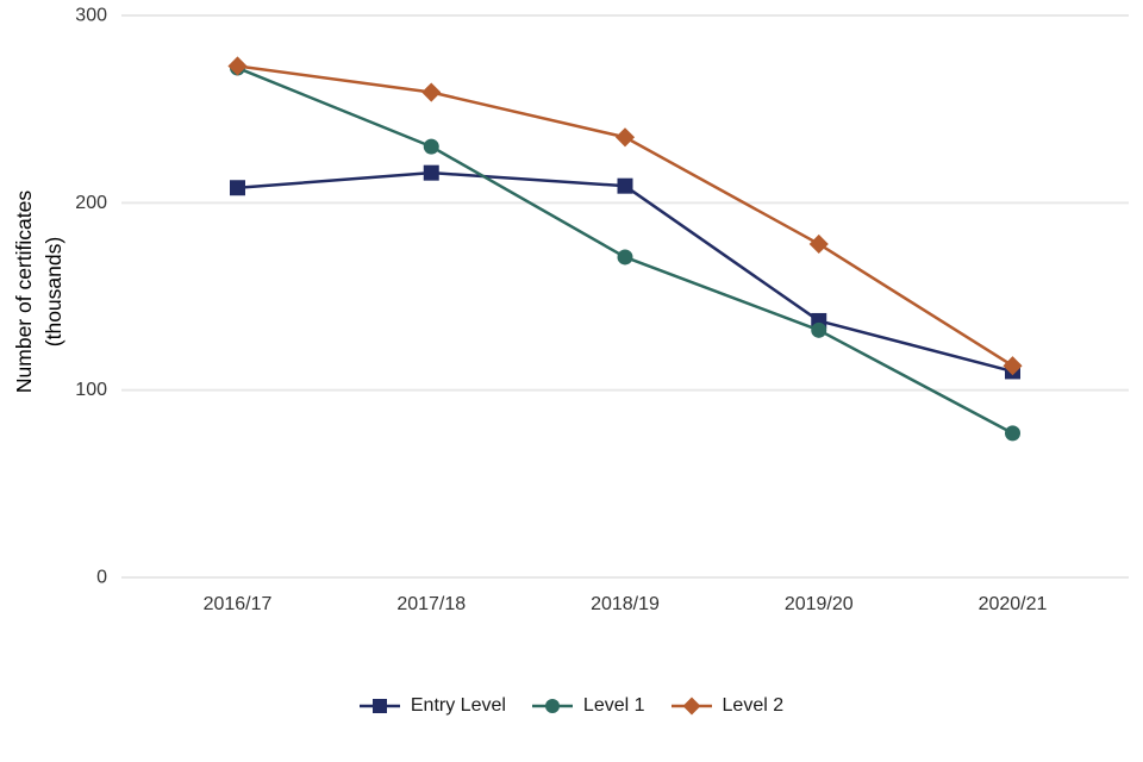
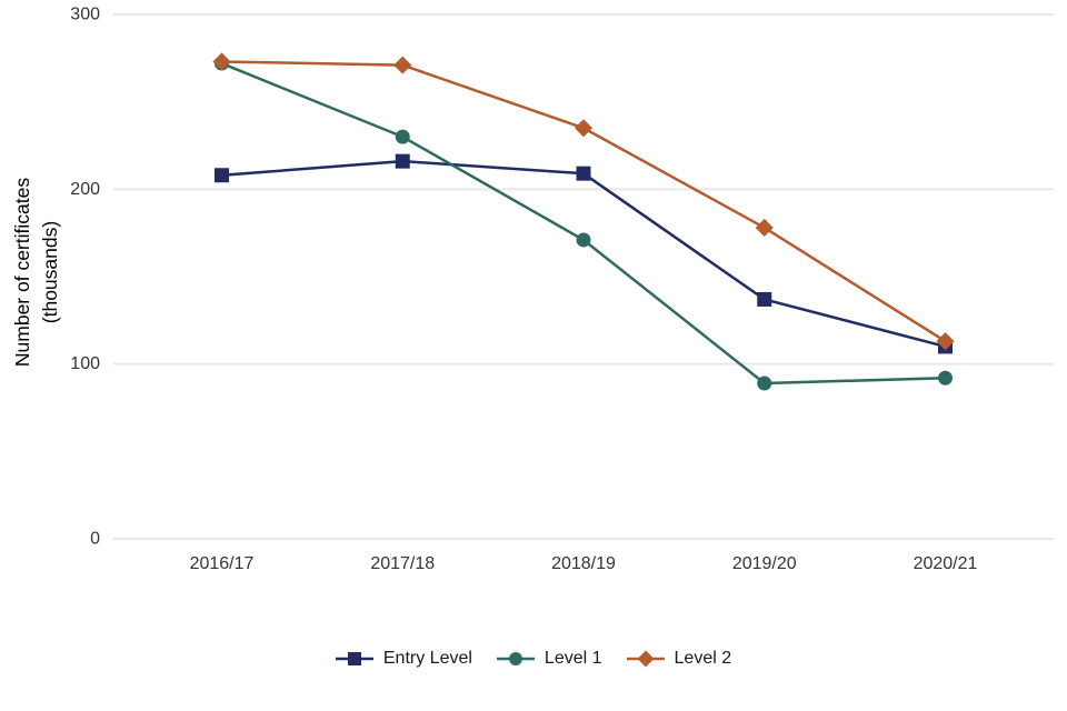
Level 2/2017/18: 259 -> 271
Level 1/2019/20: 132 -> 89
Level 1/2020/21: 77 -> 92
